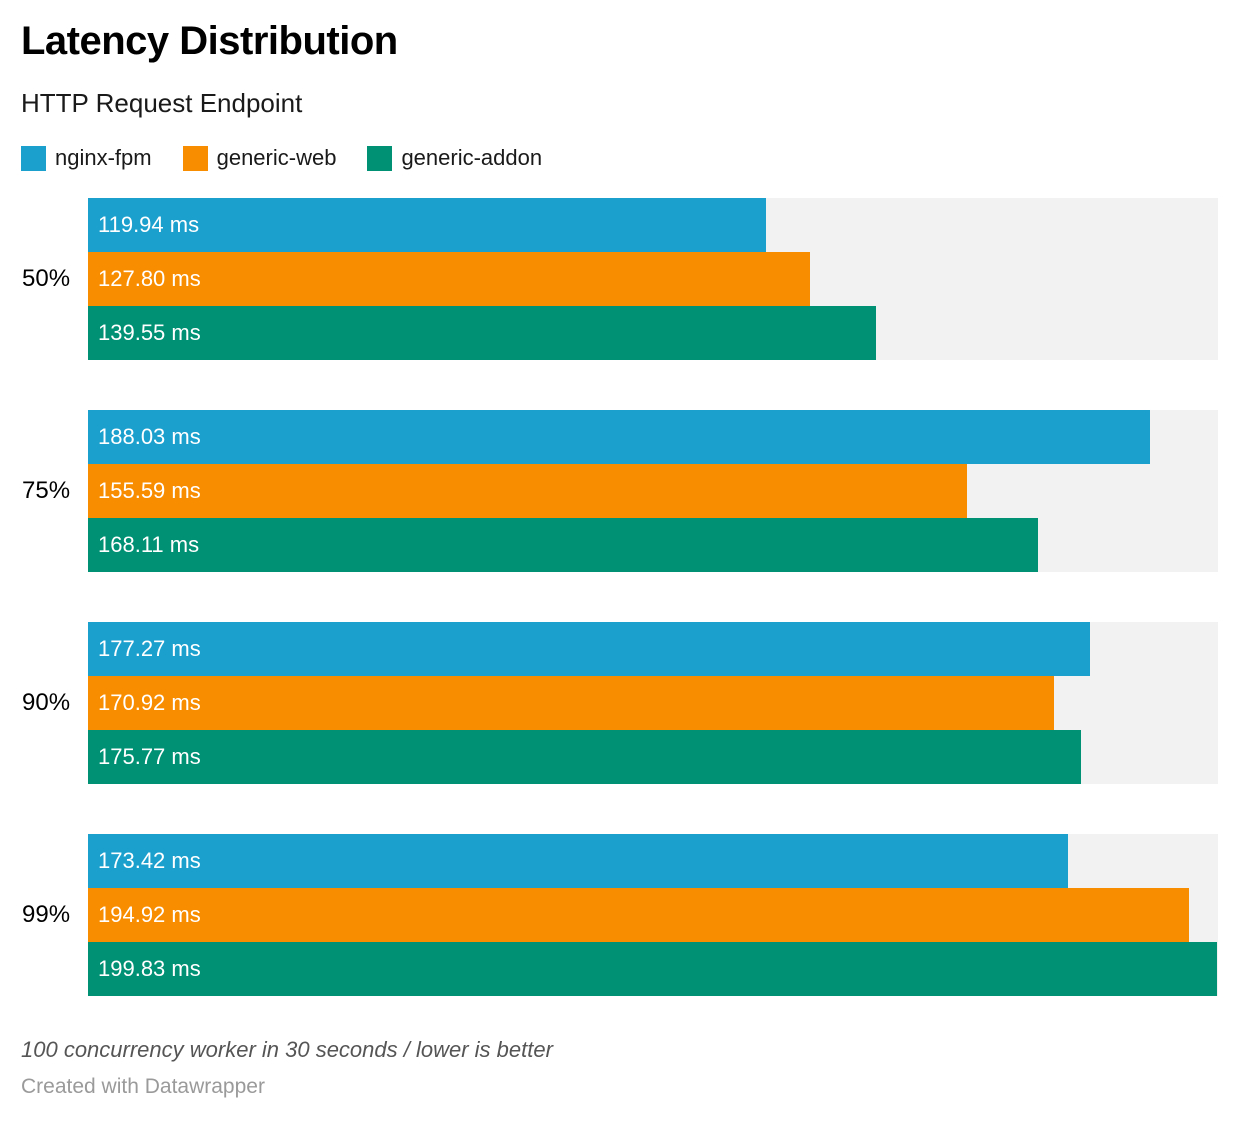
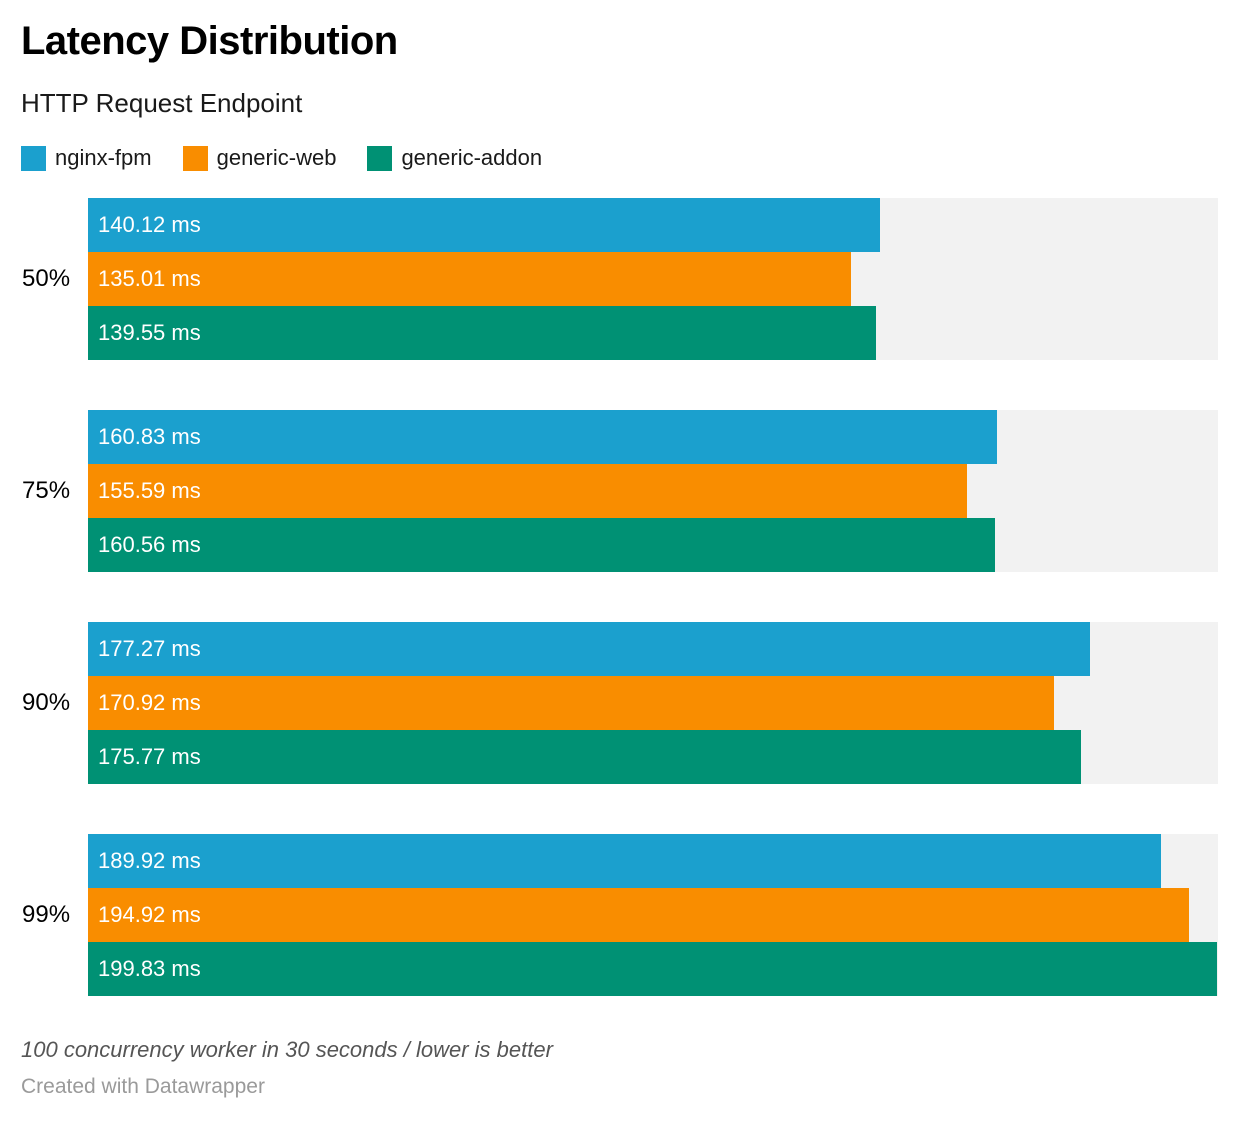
nginx-fpm/50%: 119.94 -> 140.12
generic-web/50%: 127.80 -> 135.01
nginx-fpm/75%: 188.03 -> 160.83
generic-addon/75%: 168.11 -> 160.56
nginx-fpm/99%: 173.42 -> 189.92
